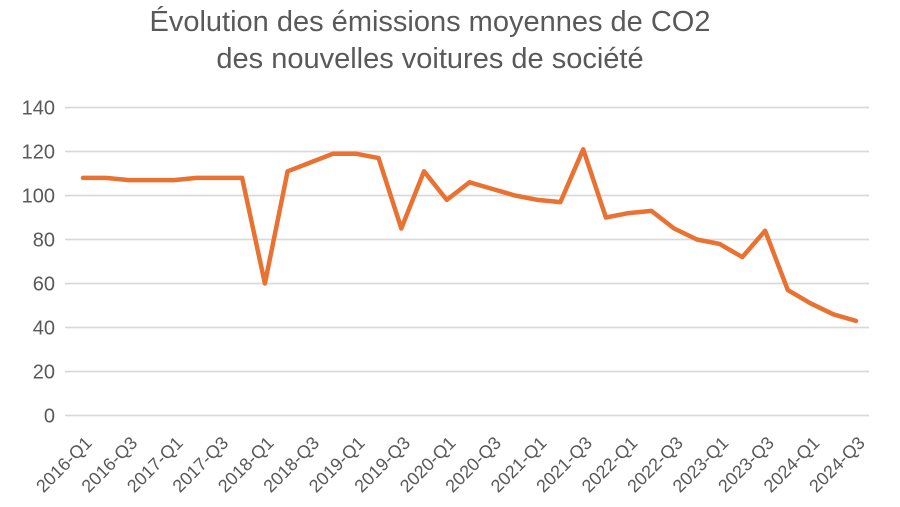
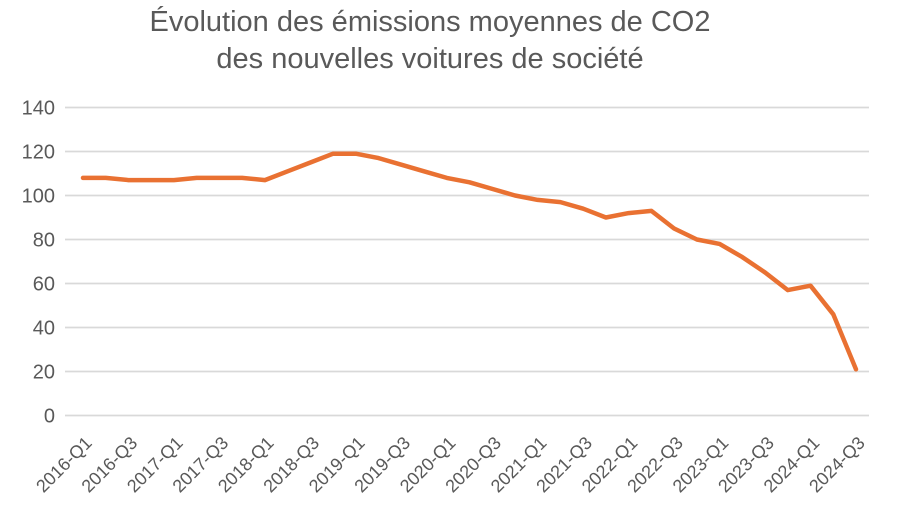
2018-Q1: 60 -> 107
2019-Q3: 85 -> 114
2020-Q1: 98 -> 108
2021-Q3: 121 -> 94
2023-Q3: 84 -> 65
2024-Q1: 51 -> 59
2024-Q3: 43 -> 21
